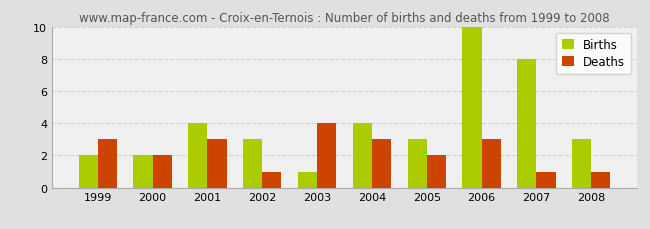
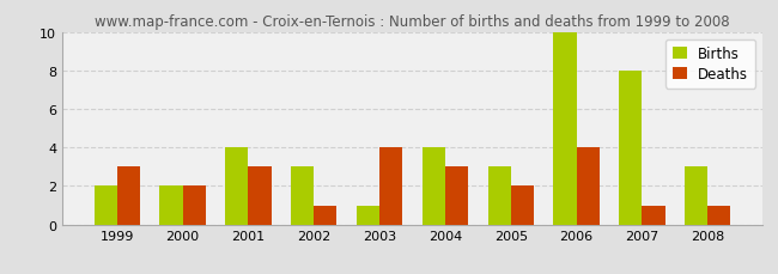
Deaths/2006: 3 -> 4
